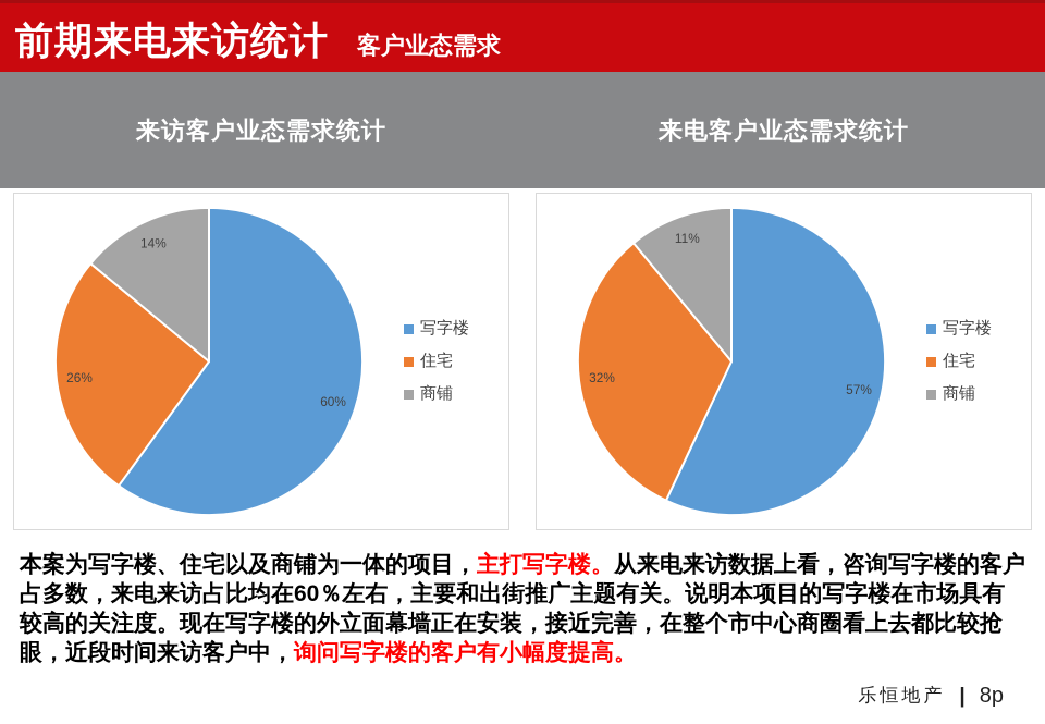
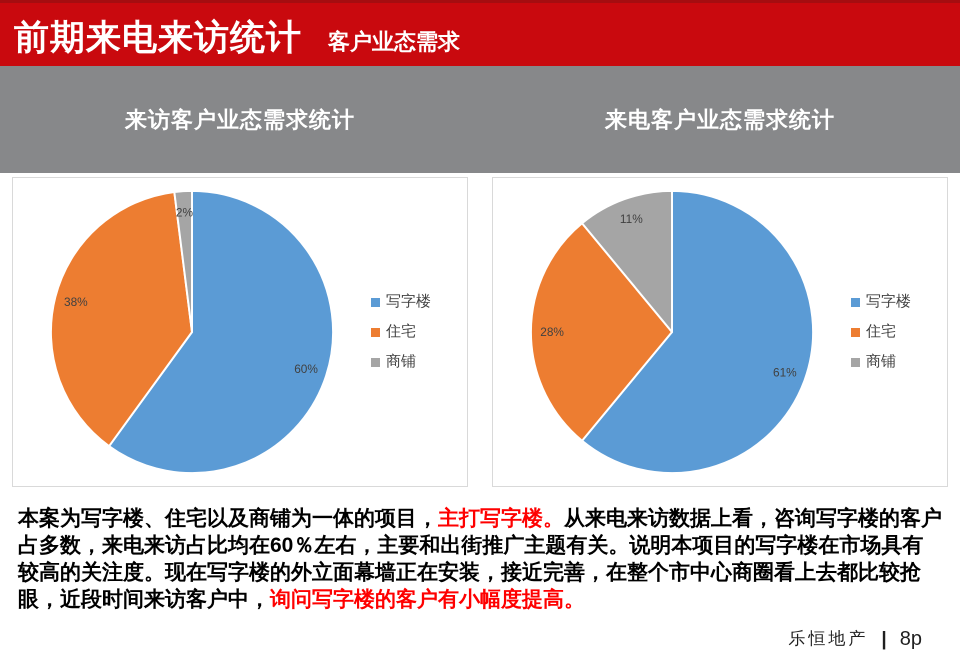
来访客户业态需求统计/住宅: 26% -> 38%
来访客户业态需求统计/商铺: 14% -> 2%
来电客户业态需求统计/写字楼: 57% -> 61%
来电客户业态需求统计/住宅: 32% -> 28%
